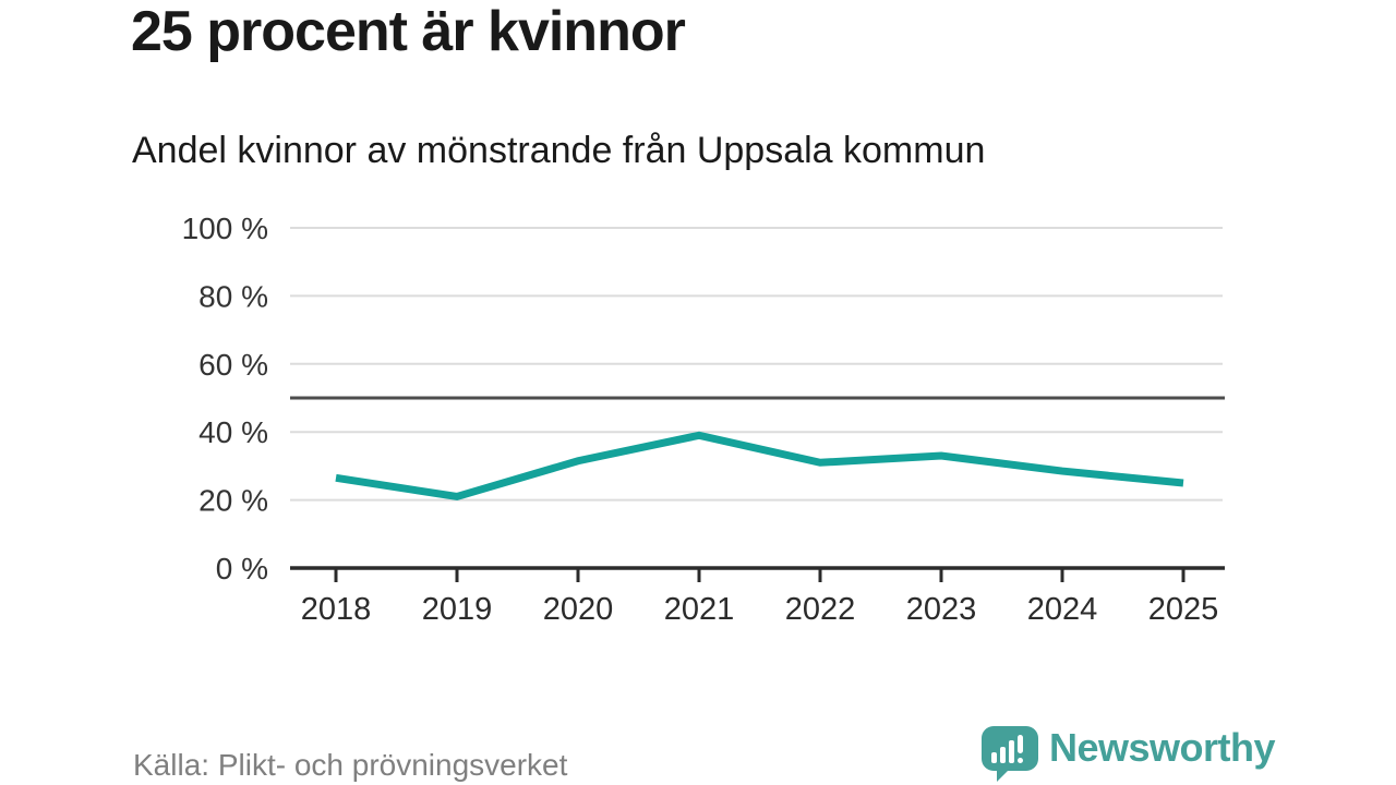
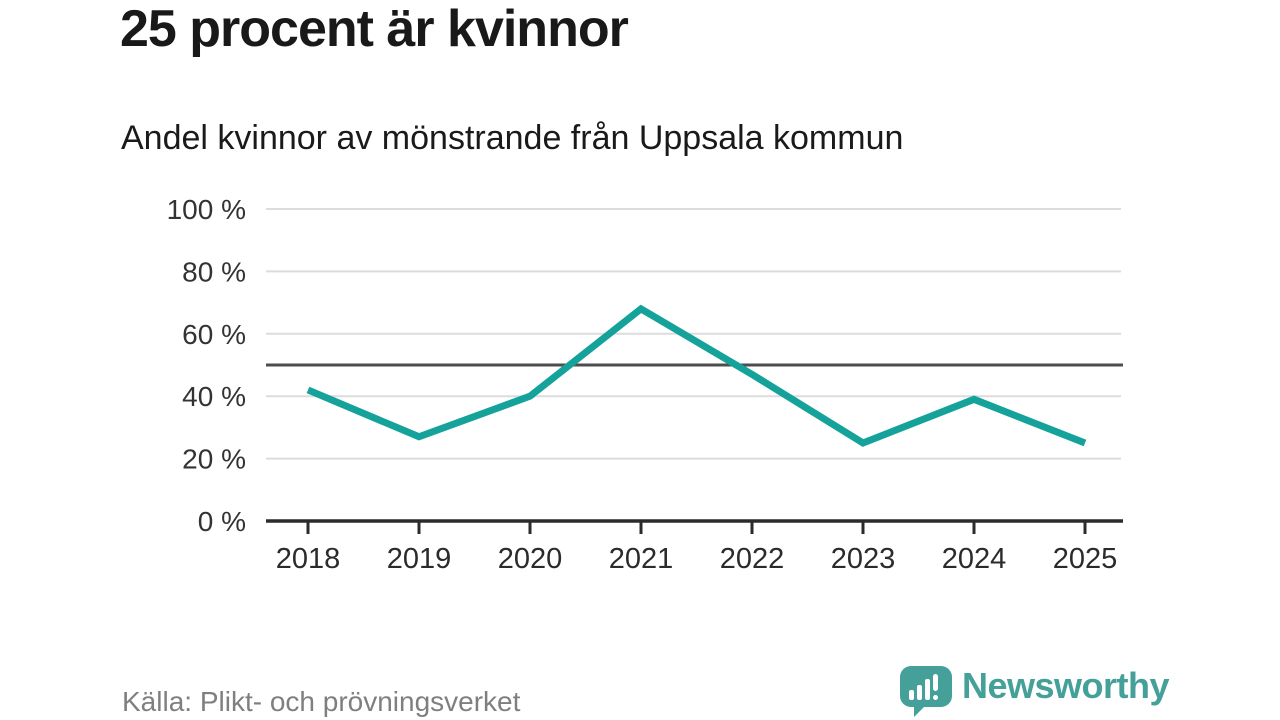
2018: 26% -> 42%
2019: 21% -> 27%
2020: 32% -> 40%
2021: 39% -> 68%
2022: 31% -> 47%
2023: 33% -> 25%
2024: 28% -> 39%
